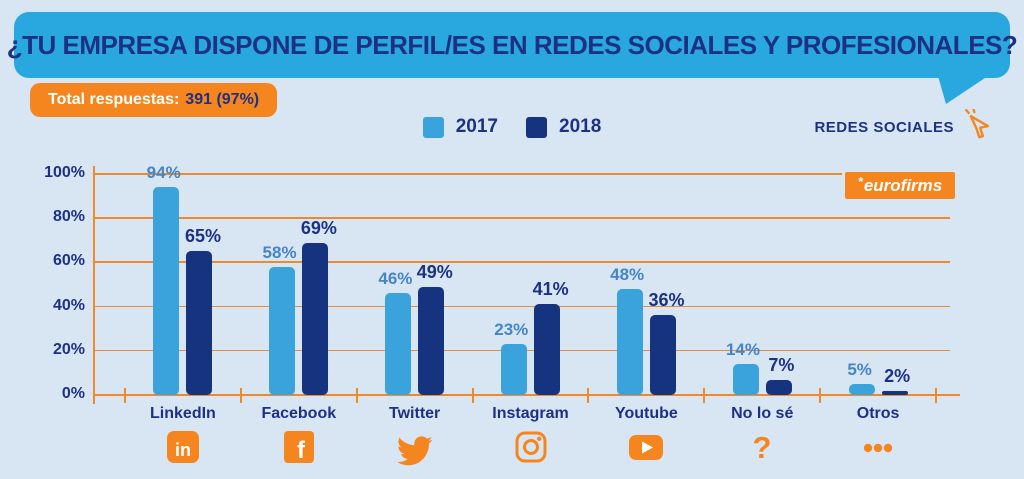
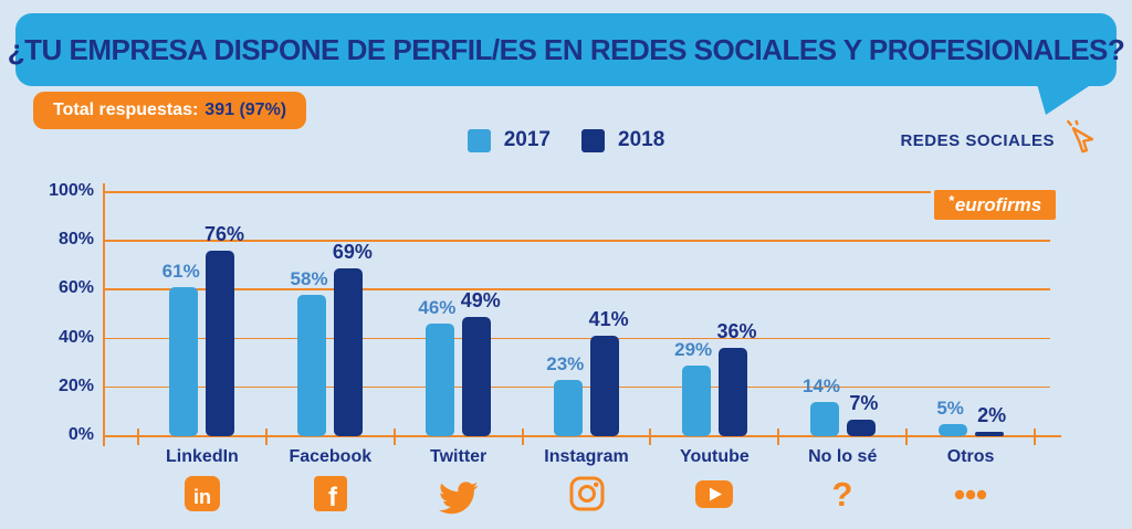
2017/LinkedIn: 94% -> 61%
2018/LinkedIn: 65% -> 76%
2017/Youtube: 48% -> 29%
